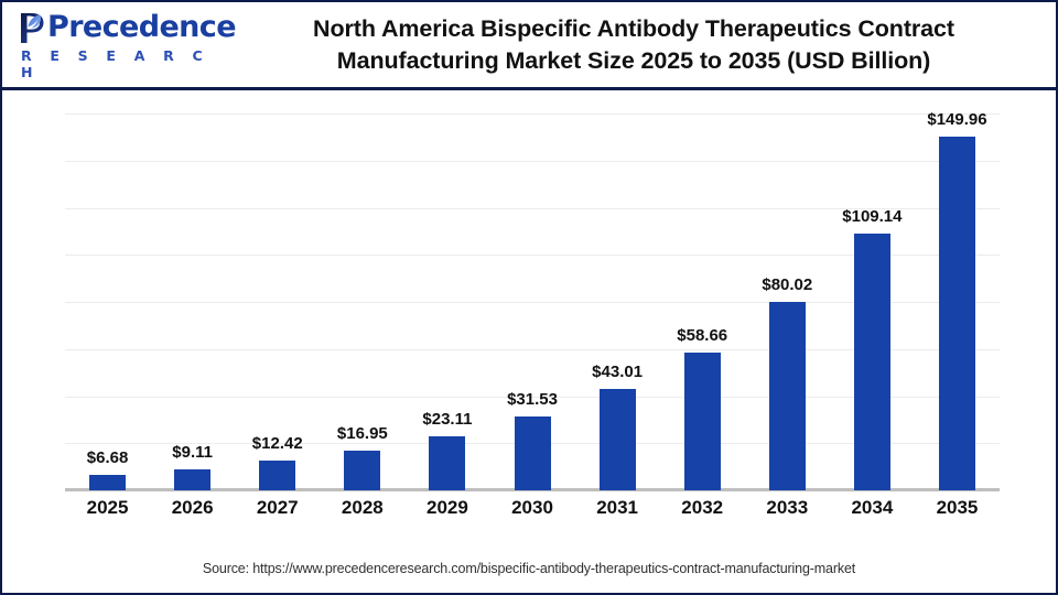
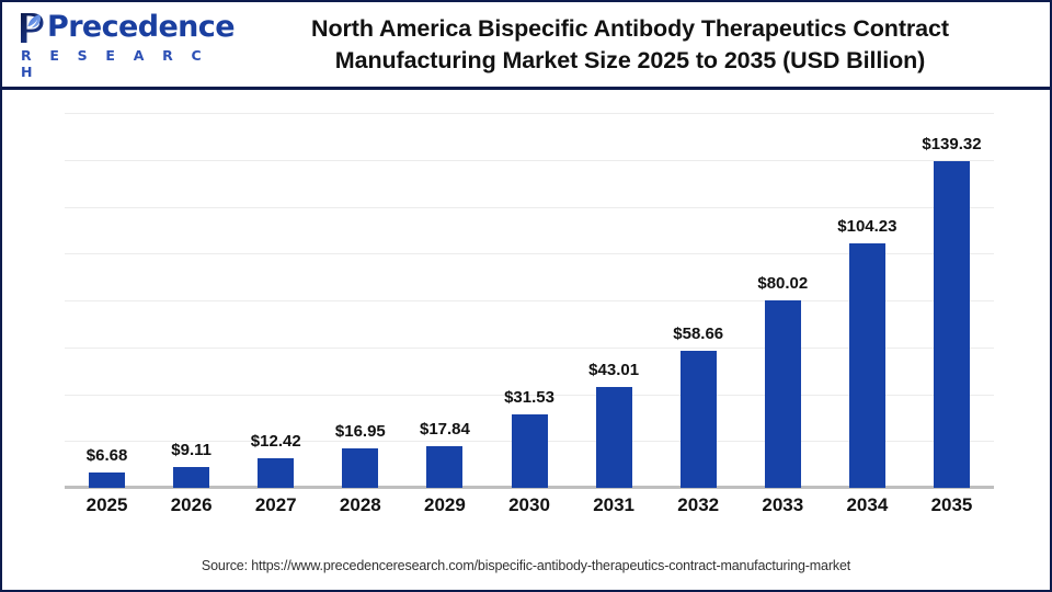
2029: $23.11 -> $17.84
2034: $109.14 -> $104.23
2035: $149.96 -> $139.32
